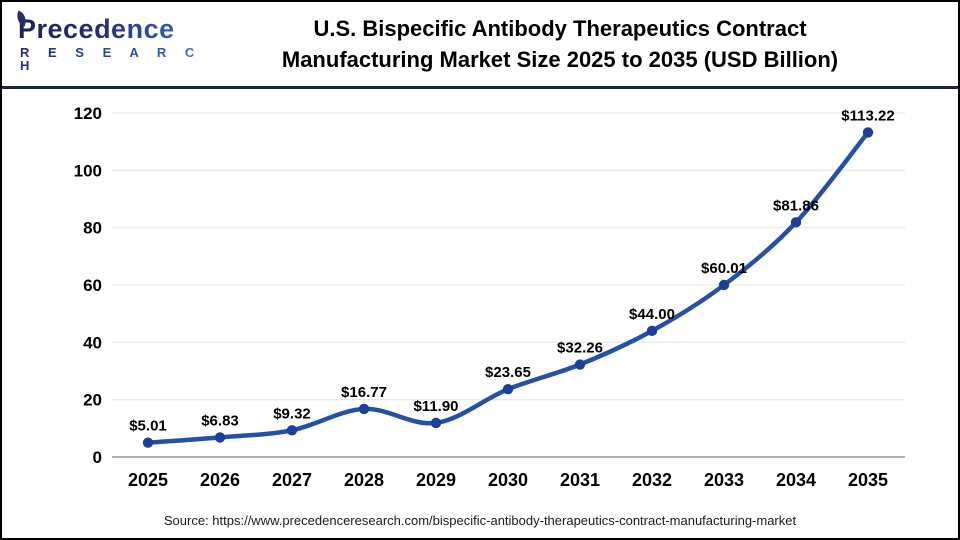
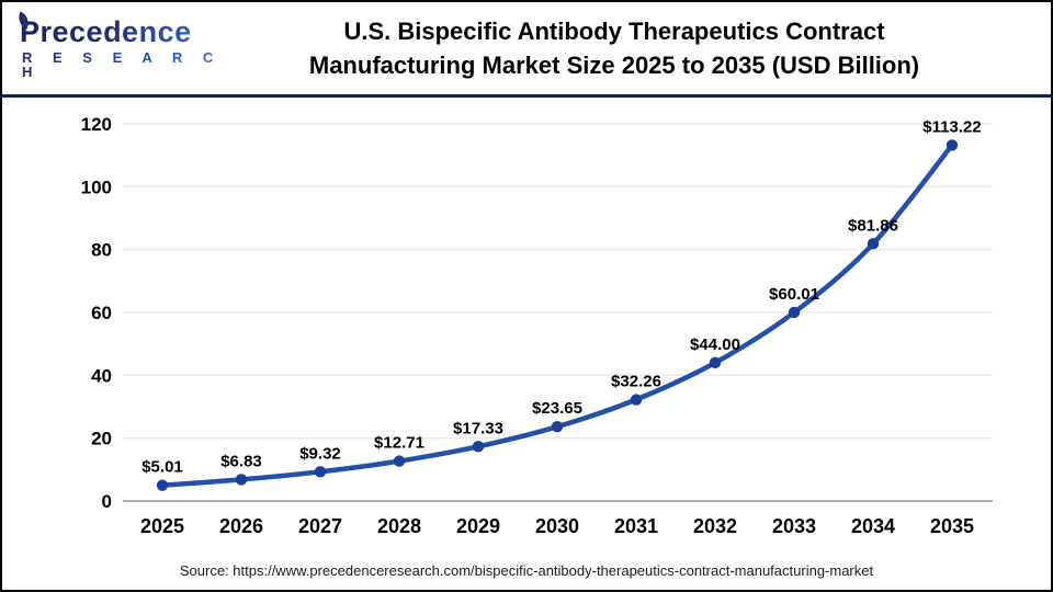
2028: $16.77 -> $12.71
2029: $11.90 -> $17.33
